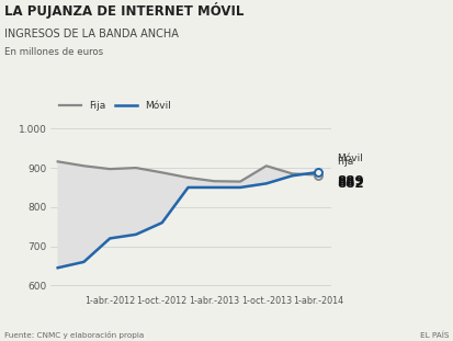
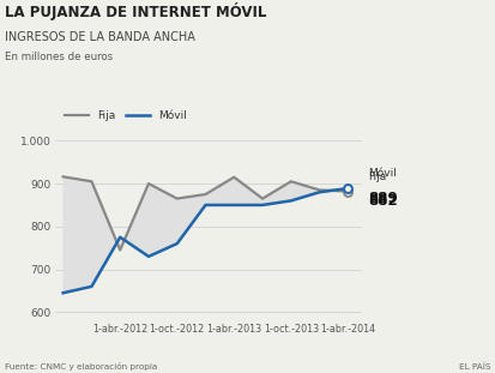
Fija/1-abr.-2012: 897 -> 745
Móvil/1-abr.-2012: 720 -> 775
Fija/1-oct.-2012: 888 -> 865
Fija/1-abr.-2013: 866 -> 915
